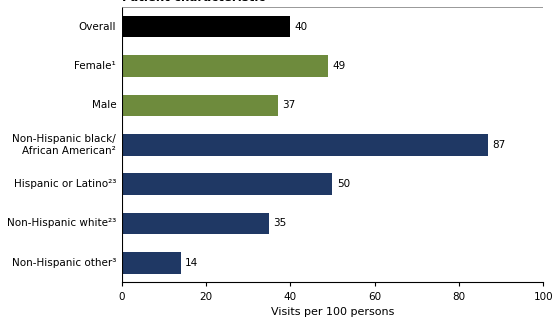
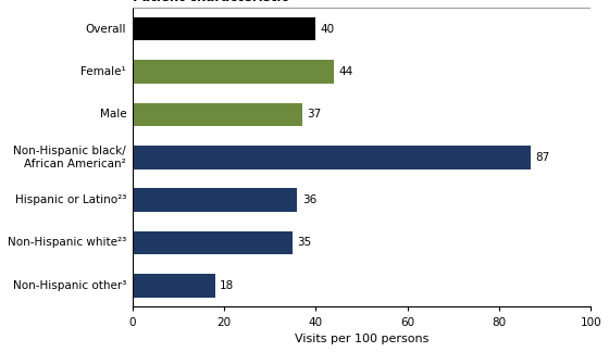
Female¹: 49 -> 44
Hispanic or Latino²³: 50 -> 36
Non-Hispanic other³: 14 -> 18
